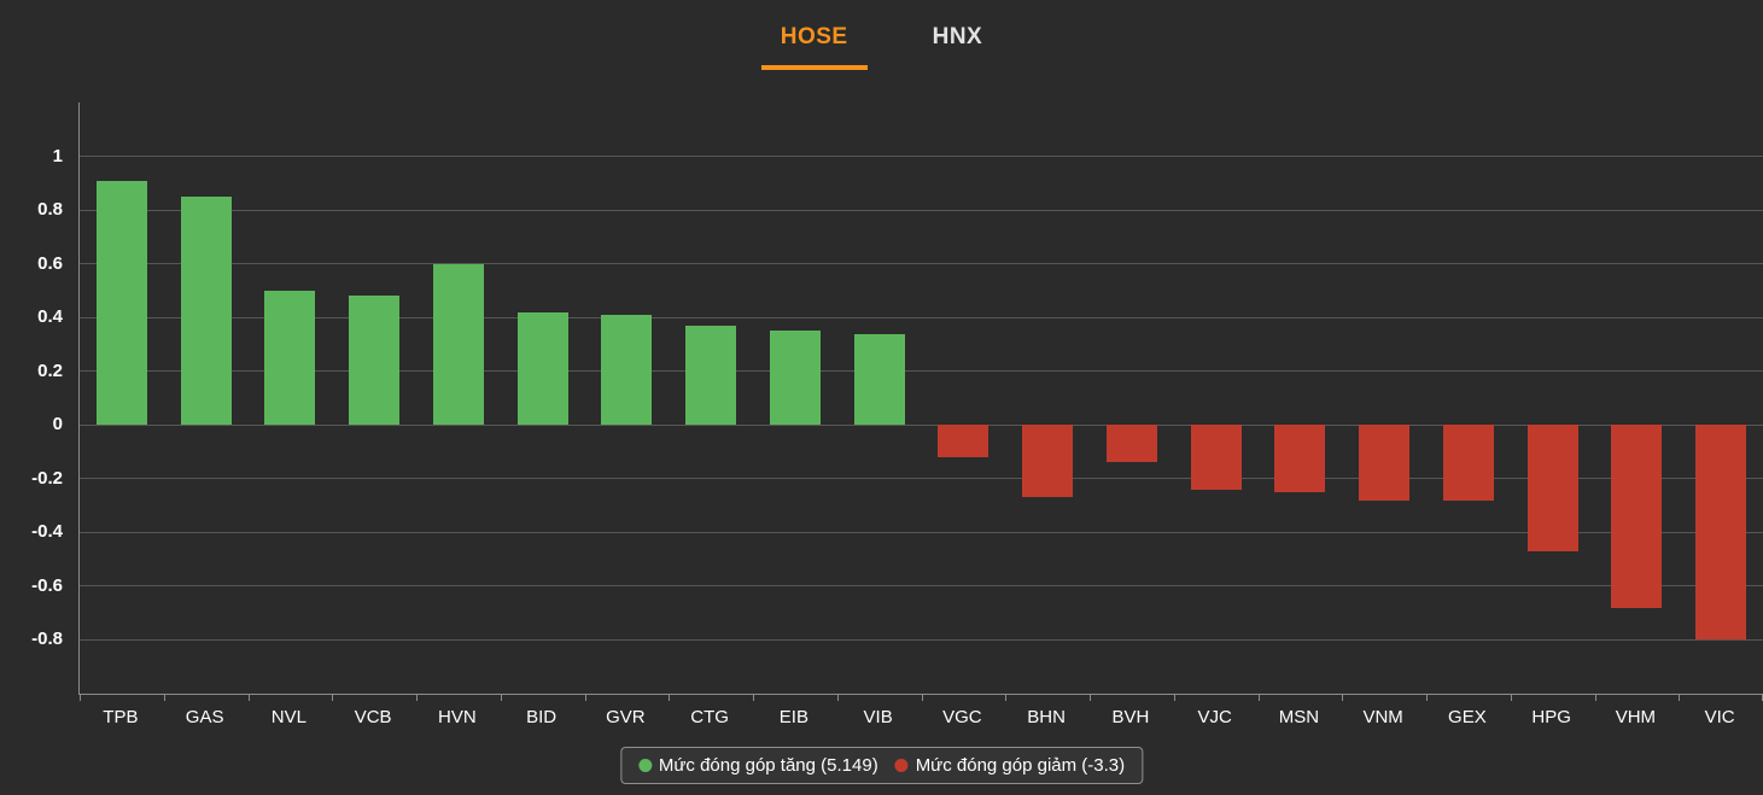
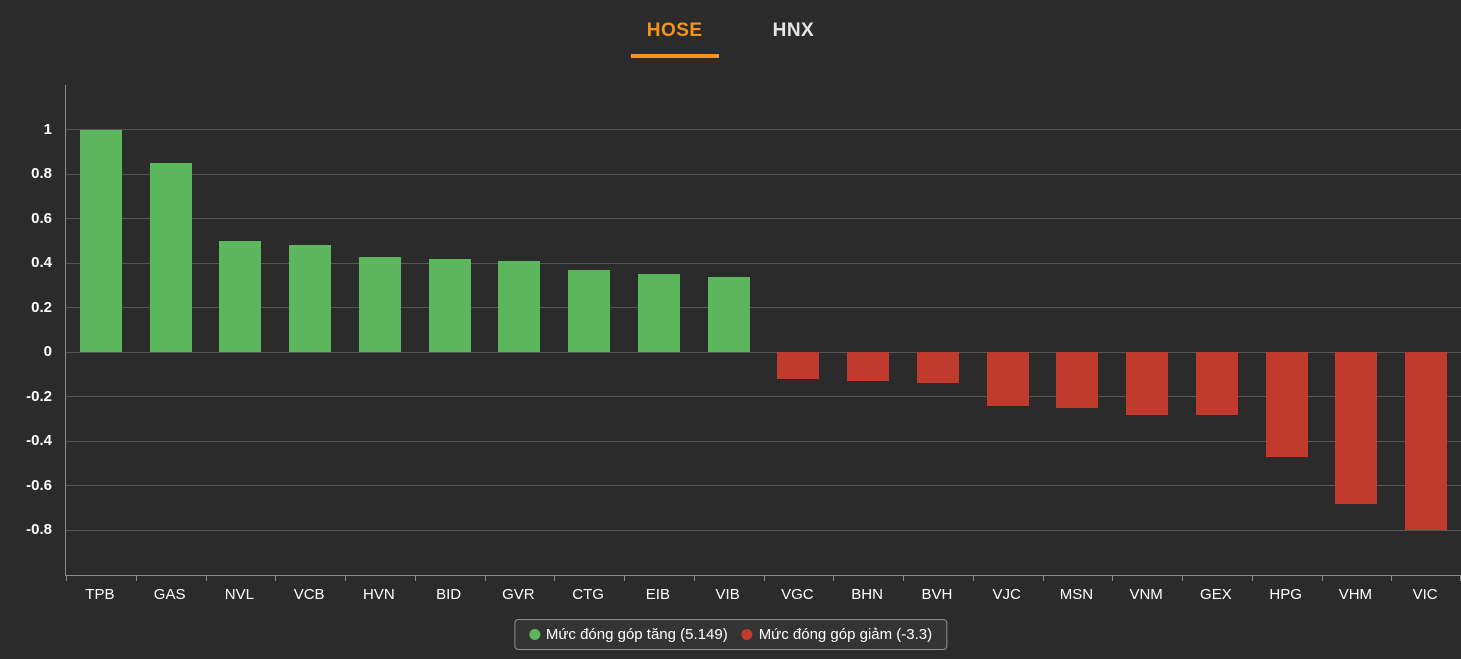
TPB: 0.91 -> 1.00
HVN: 0.60 -> 0.43
BHN: -0.27 -> -0.13
